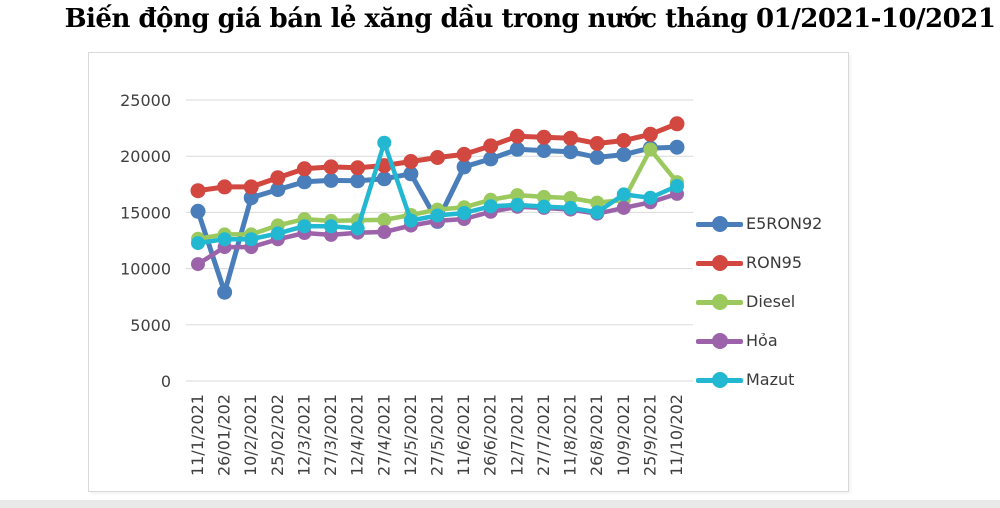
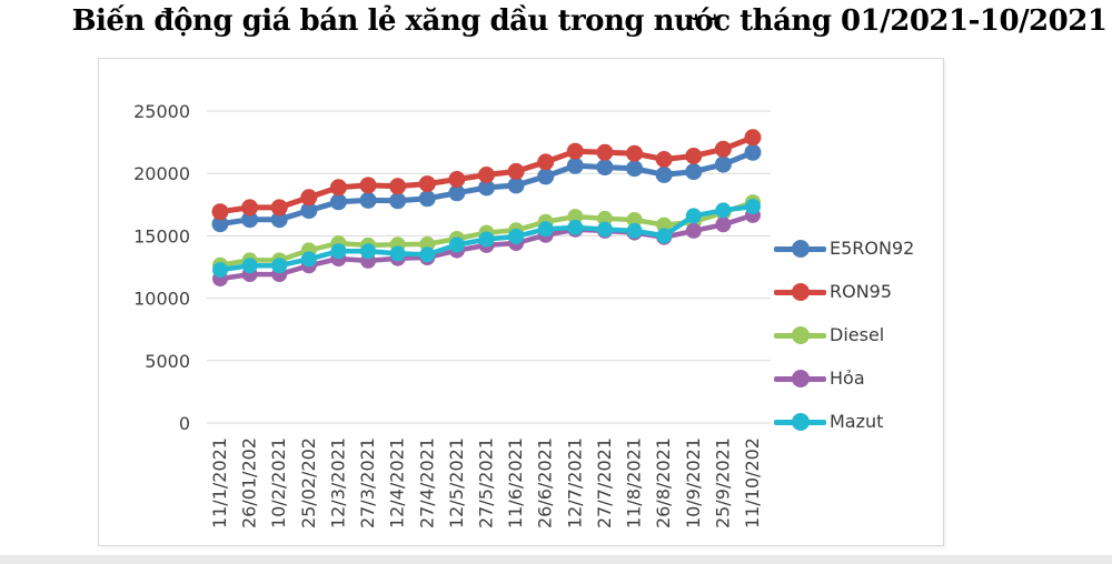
E5RON92/11/1/2021: 15100 -> 16000
Hỏa/11/1/2021: 10400 -> 11600
E5RON92/26/01/202: 7900 -> 16300
Mazut/27/4/2021: 21200 -> 13500
E5RON92/27/5/2021: 14200 -> 18900
Diesel/25/9/2021: 20600 -> 16900
Mazut/25/9/2021: 16300 -> 17000
E5RON92/11/10/202: 20800 -> 21700
